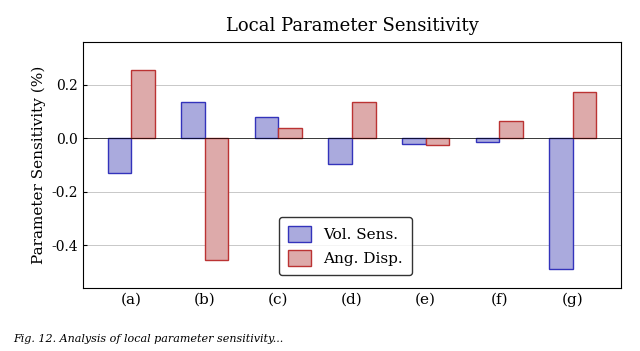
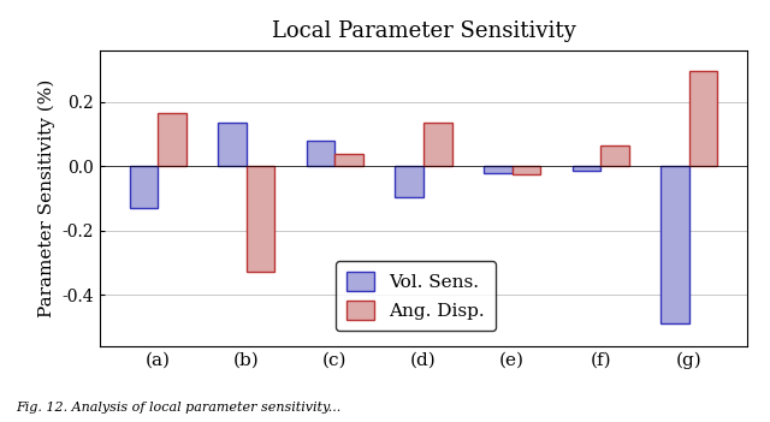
Ang. Disp./(a): 0.255 -> 0.165
Ang. Disp./(b): -0.455 -> -0.330
Ang. Disp./(g): 0.175 -> 0.295
